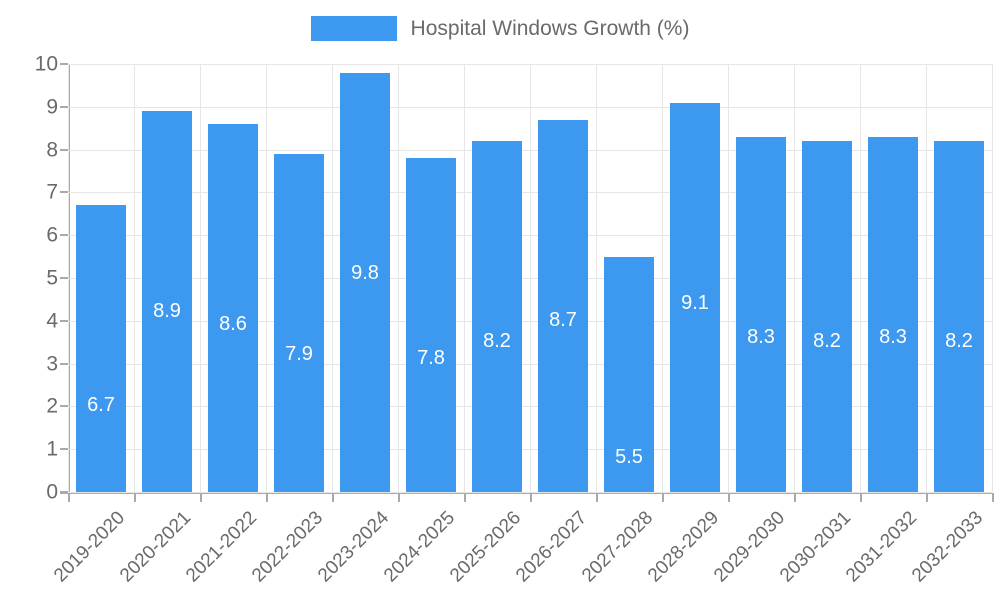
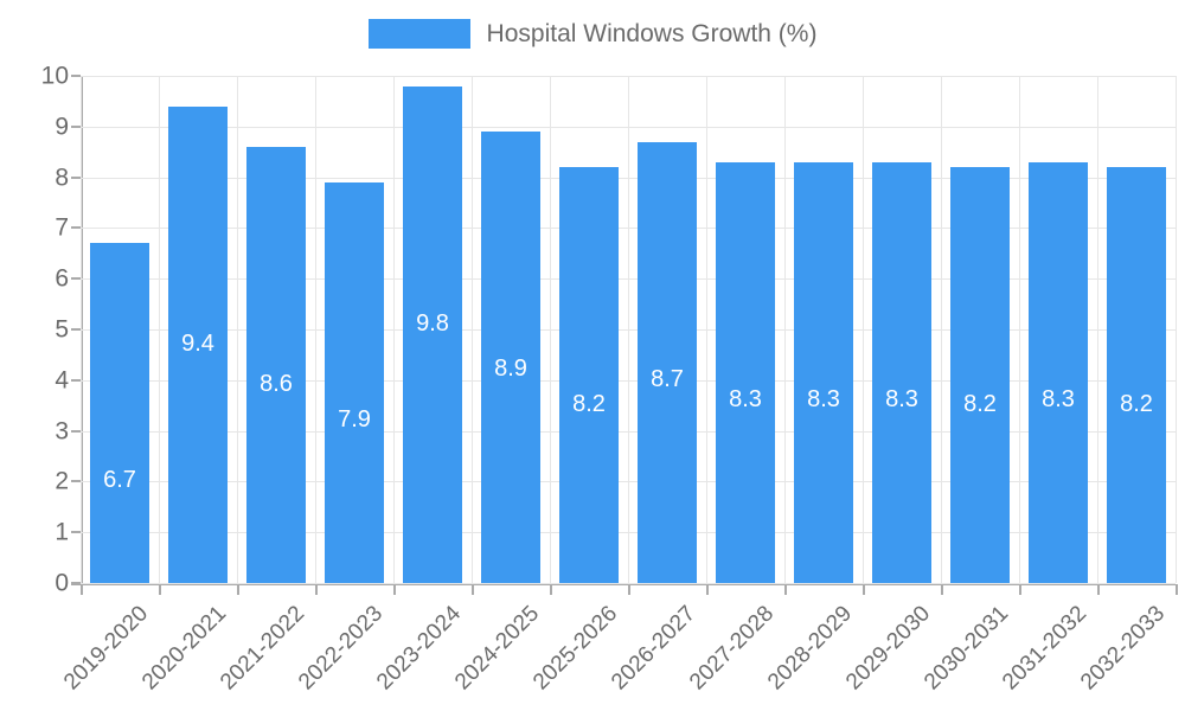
2020-2021: 8.9 -> 9.4
2024-2025: 7.8 -> 8.9
2027-2028: 5.5 -> 8.3
2028-2029: 9.1 -> 8.3
